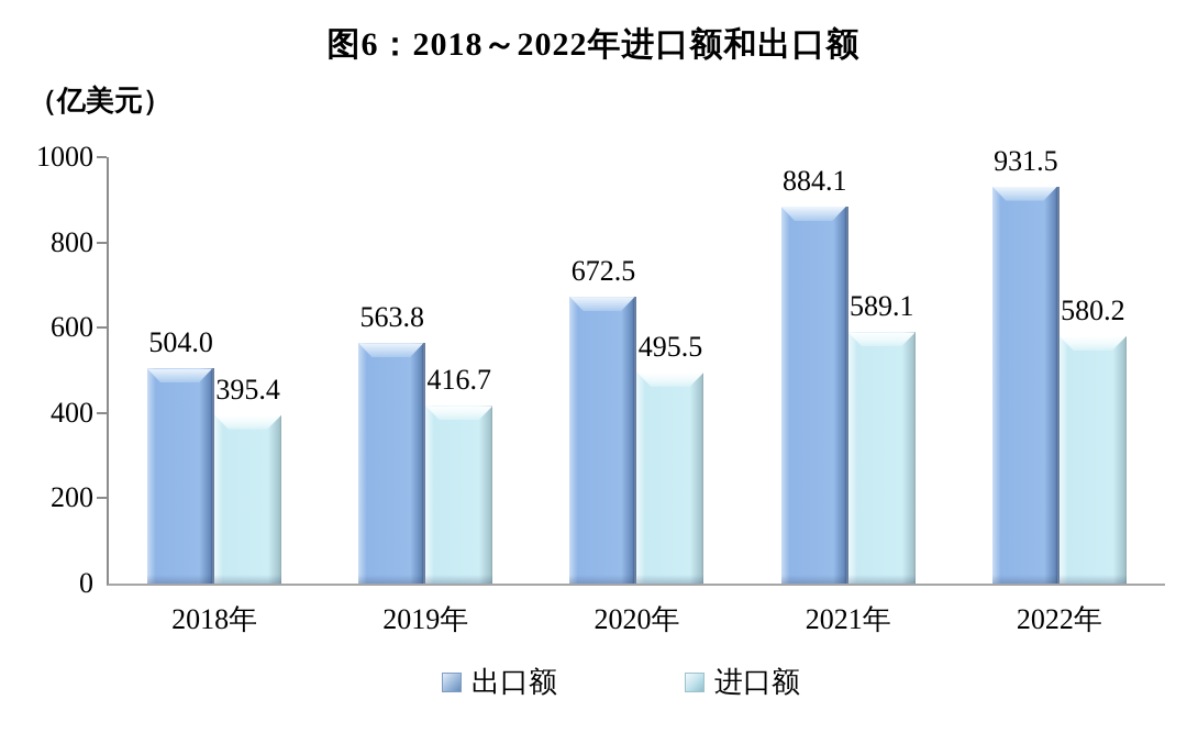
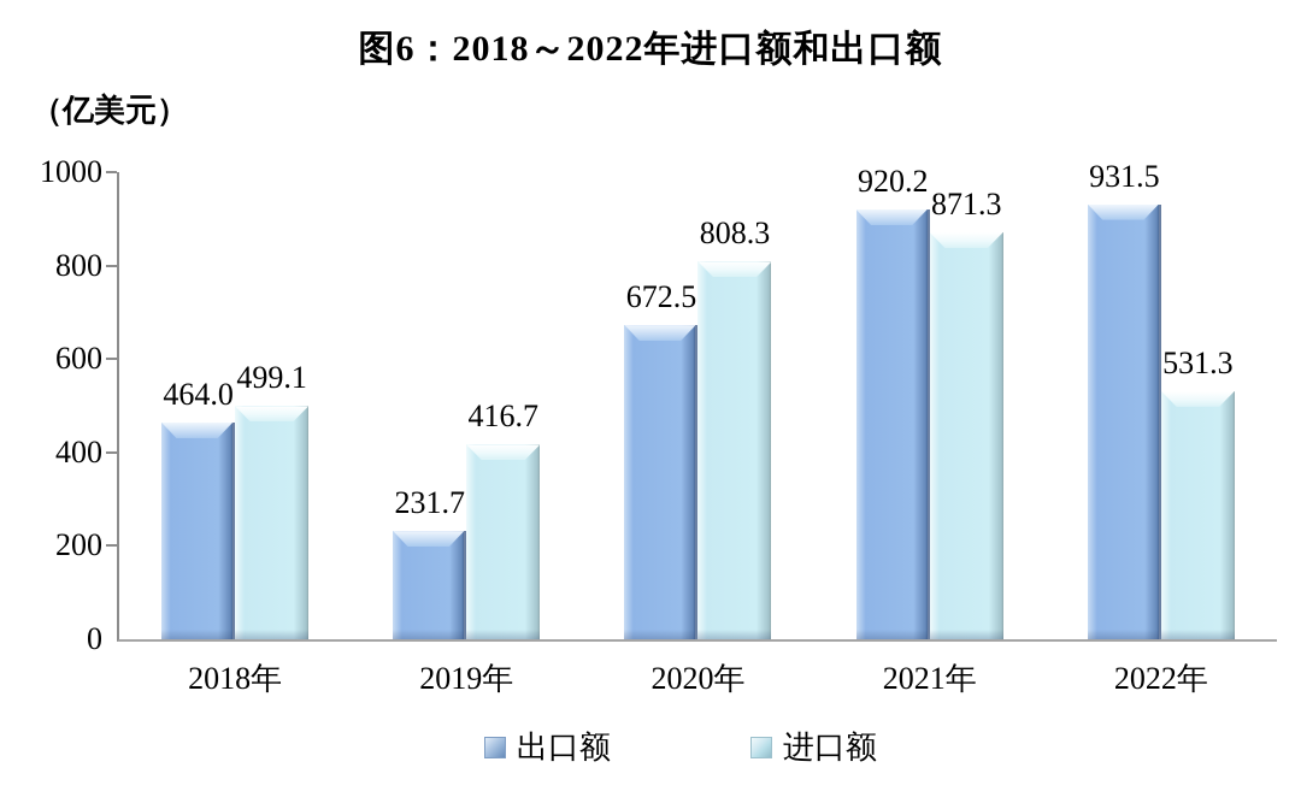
出口额/2018年: 504.0 -> 464.0
进口额/2018年: 395.4 -> 499.1
出口额/2019年: 563.8 -> 231.7
进口额/2020年: 495.5 -> 808.3
出口额/2021年: 884.1 -> 920.2
进口额/2021年: 589.1 -> 871.3
进口额/2022年: 580.2 -> 531.3
